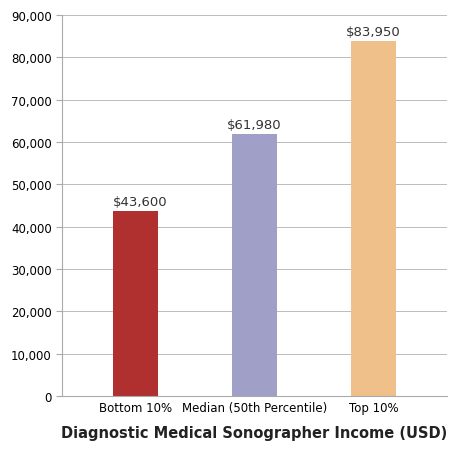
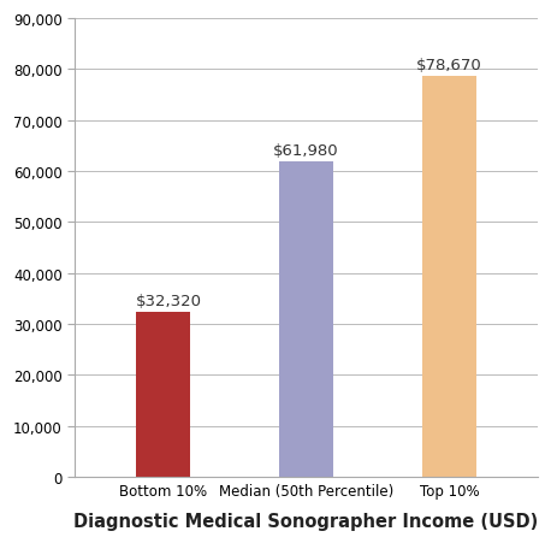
Bottom 10%: $43,600 -> $32,320
Top 10%: $83,950 -> $78,670
